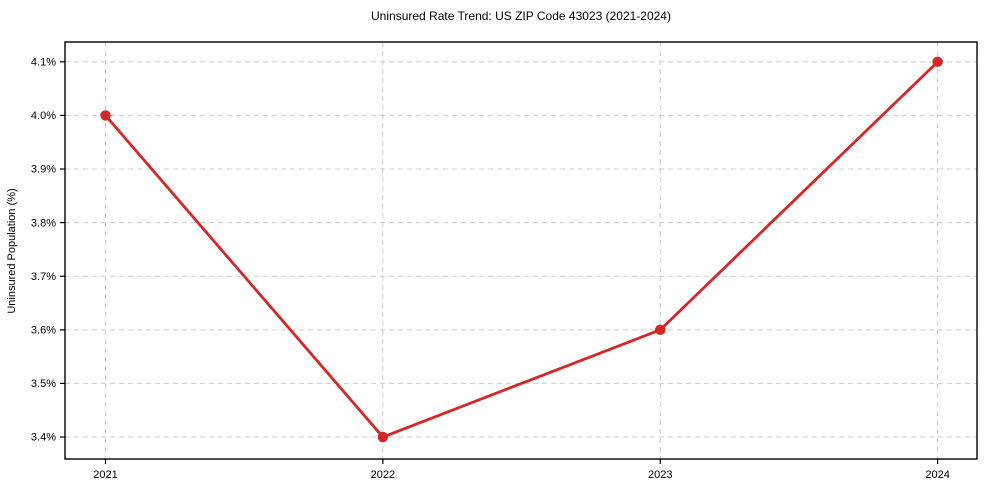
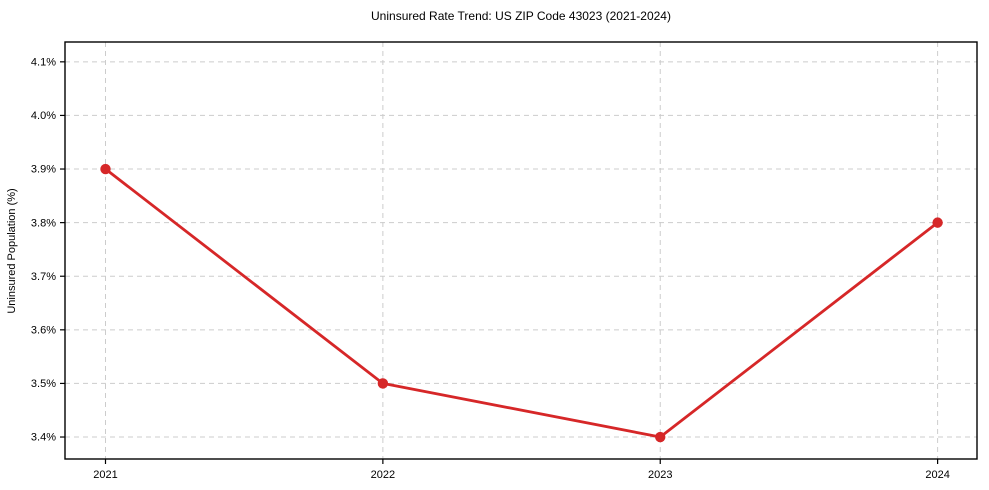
2021: 4.0% -> 3.9%
2022: 3.4% -> 3.5%
2023: 3.6% -> 3.4%
2024: 4.1% -> 3.8%
